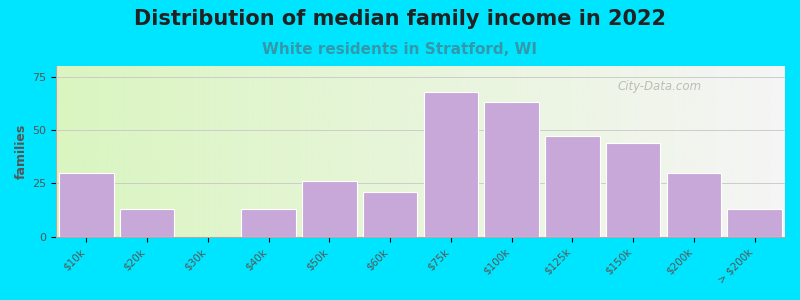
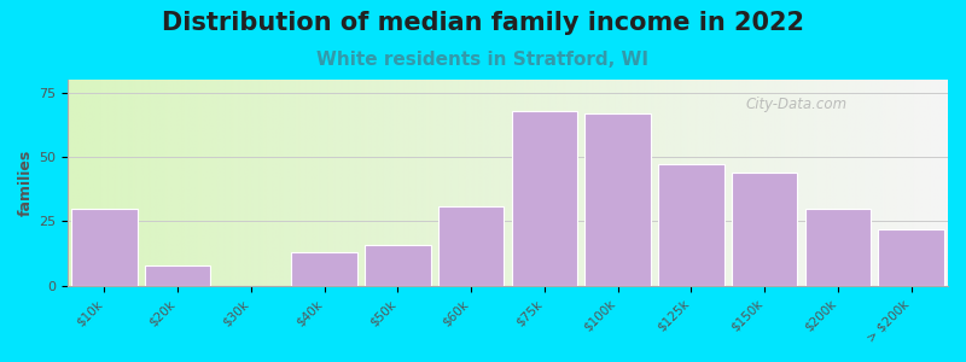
$20k: 13 -> 8
$50k: 26 -> 16
$60k: 21 -> 31
$100k: 63 -> 67
> $200k: 13 -> 22
